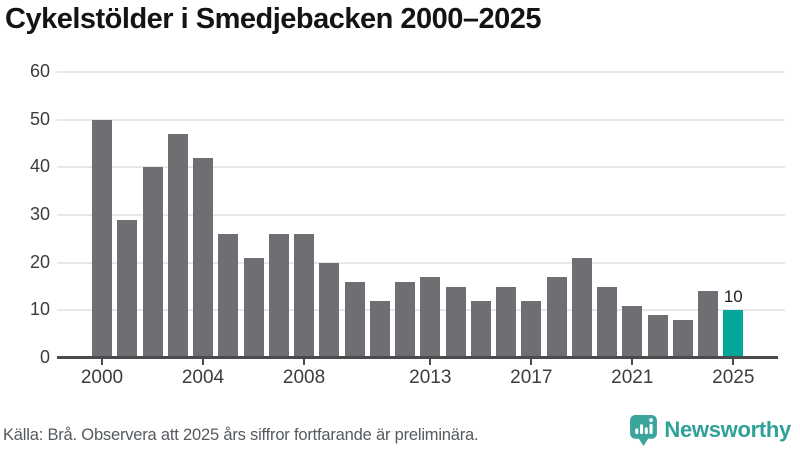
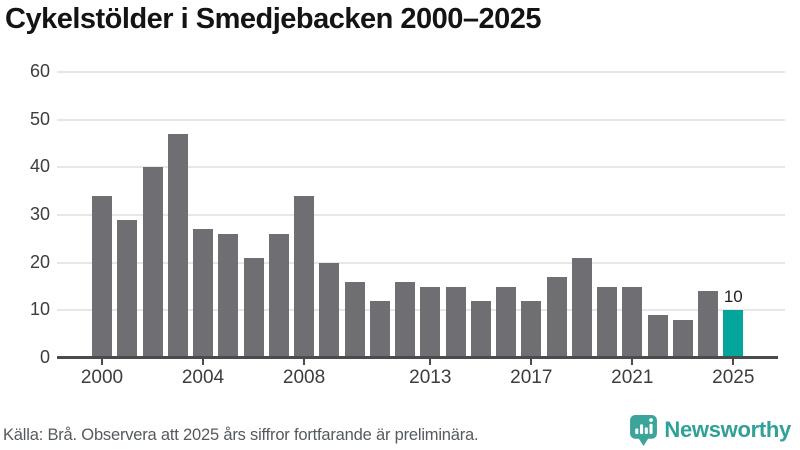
2000: 50 -> 34
2004: 42 -> 27
2008: 26 -> 34
2013: 17 -> 15
2021: 11 -> 15
